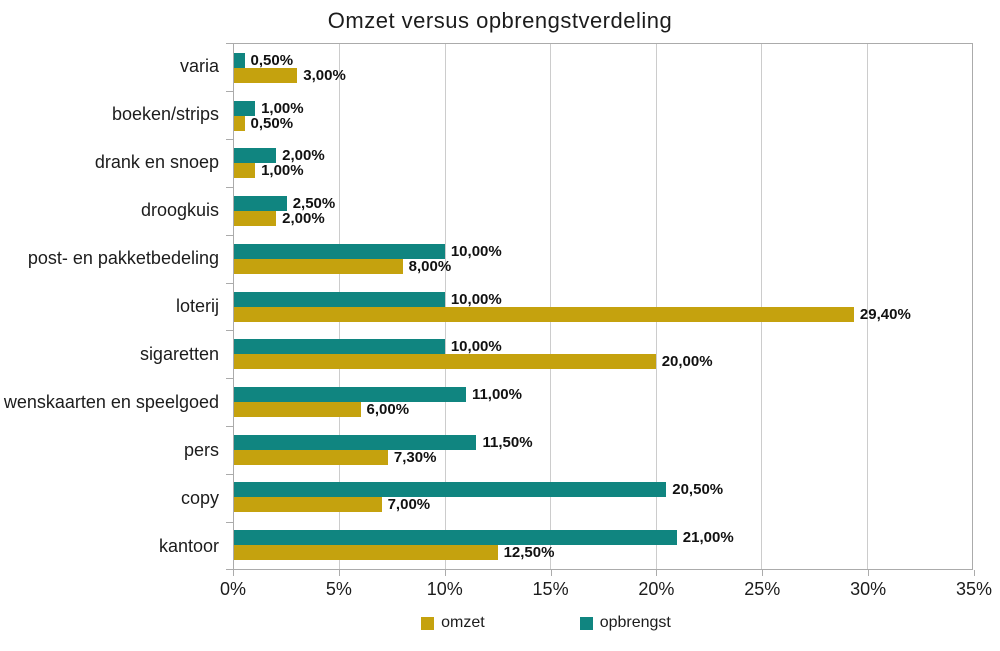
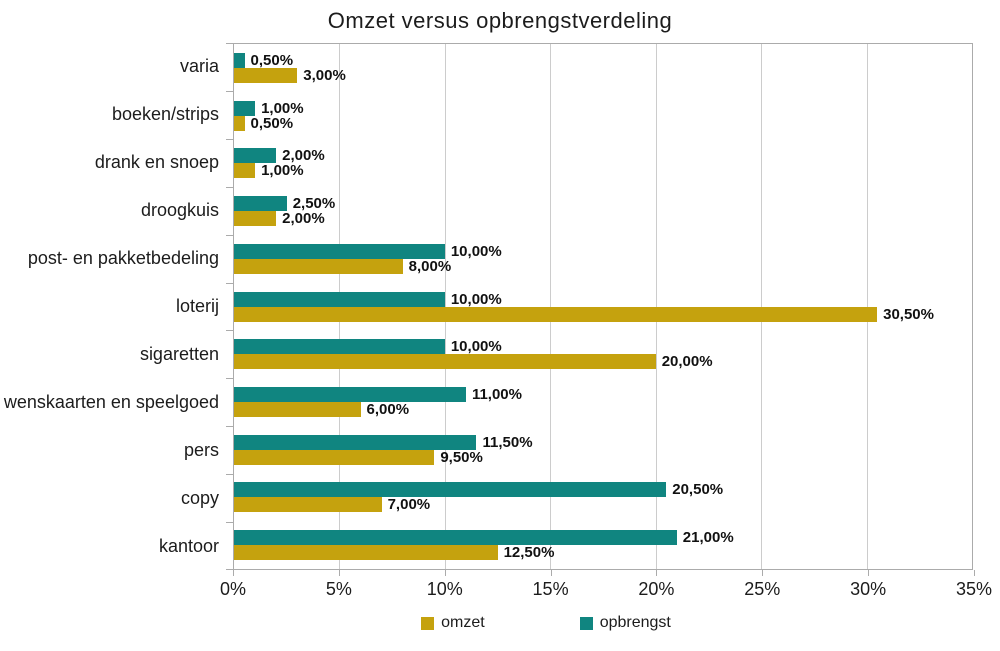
omzet/loterij: 29,40% -> 30,50%
omzet/pers: 7,30% -> 9,50%
